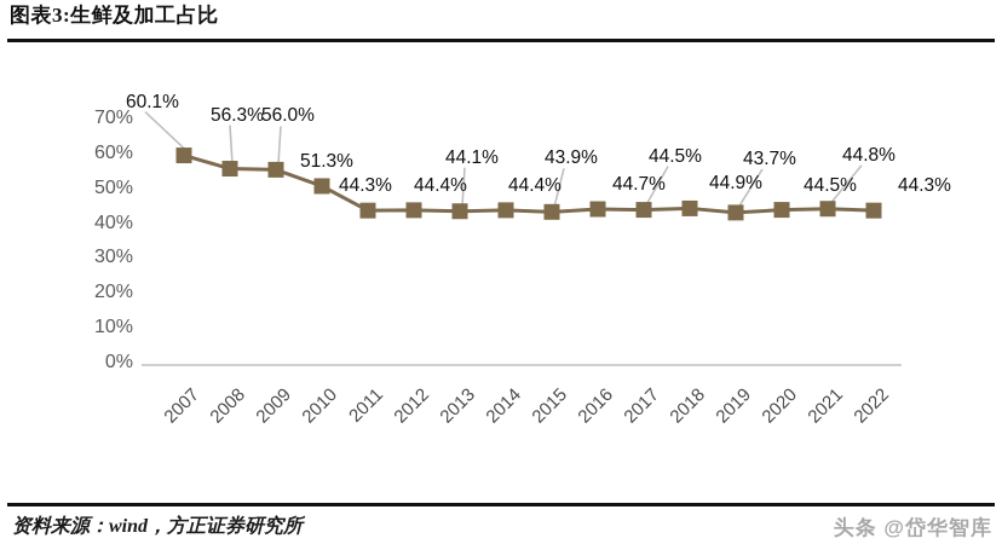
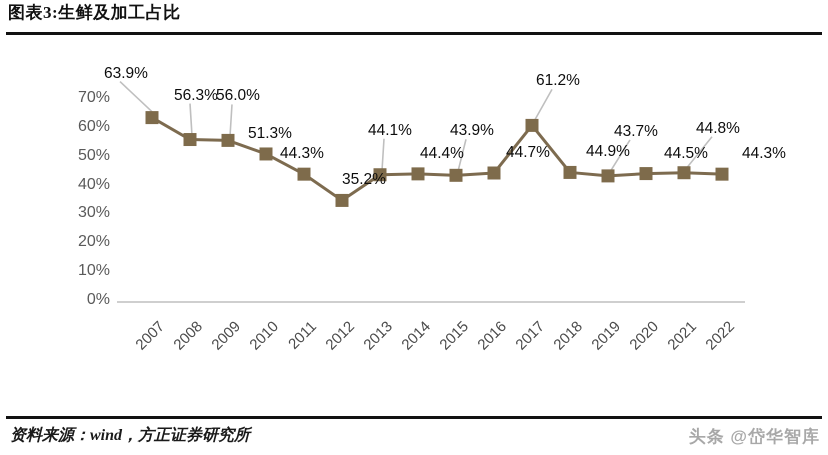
2007: 60.1% -> 63.9%
2012: 44.4% -> 35.2%
2017: 44.5% -> 61.2%
